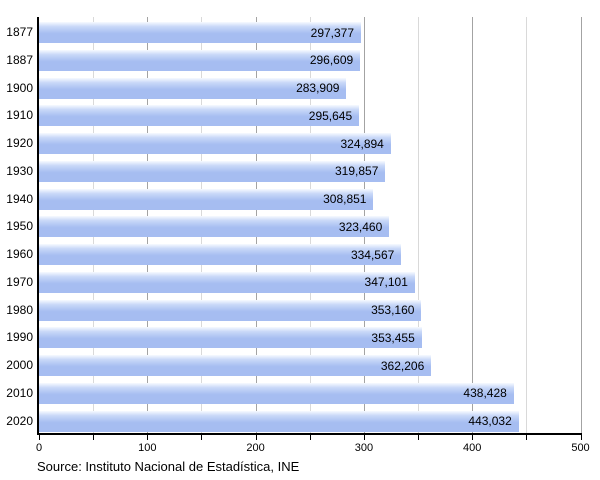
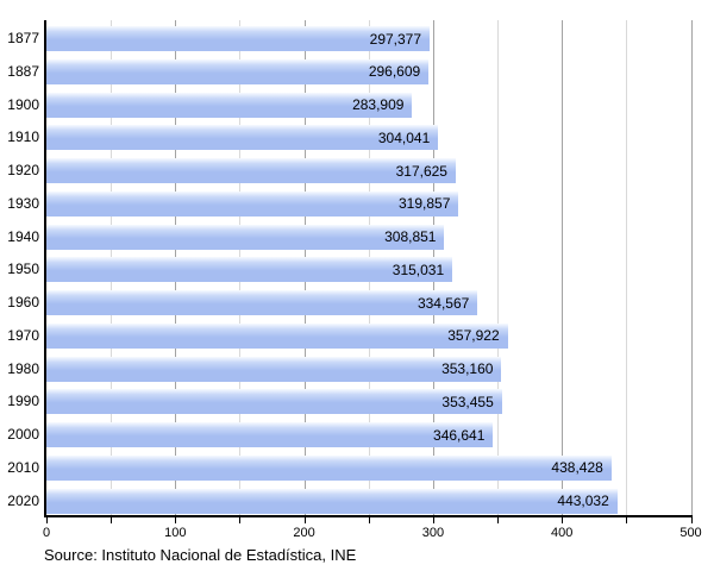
1910: 295,645 -> 304,041
1920: 324,894 -> 317,625
1950: 323,460 -> 315,031
1970: 347,101 -> 357,922
2000: 362,206 -> 346,641
